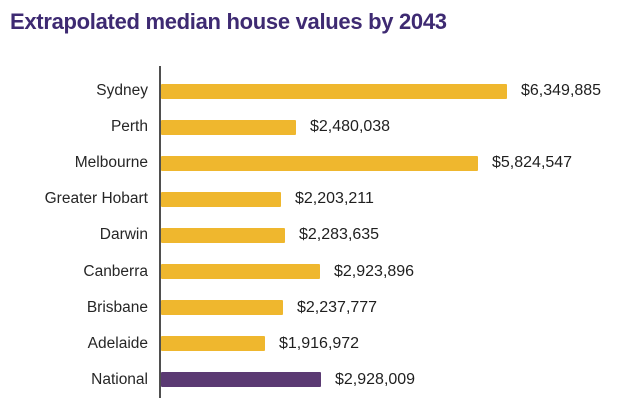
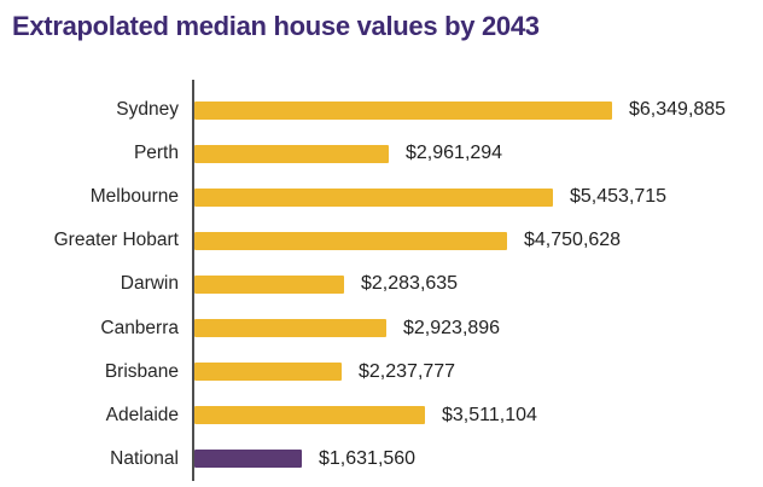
Perth: $2,480,038 -> $2,961,294
Melbourne: $5,824,547 -> $5,453,715
Greater Hobart: $2,203,211 -> $4,750,628
Adelaide: $1,916,972 -> $3,511,104
National: $2,928,009 -> $1,631,560
